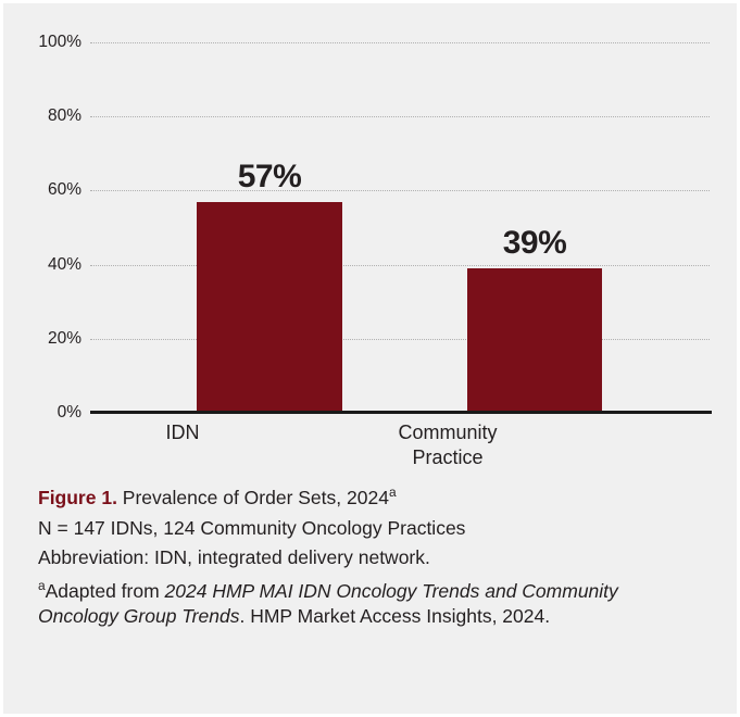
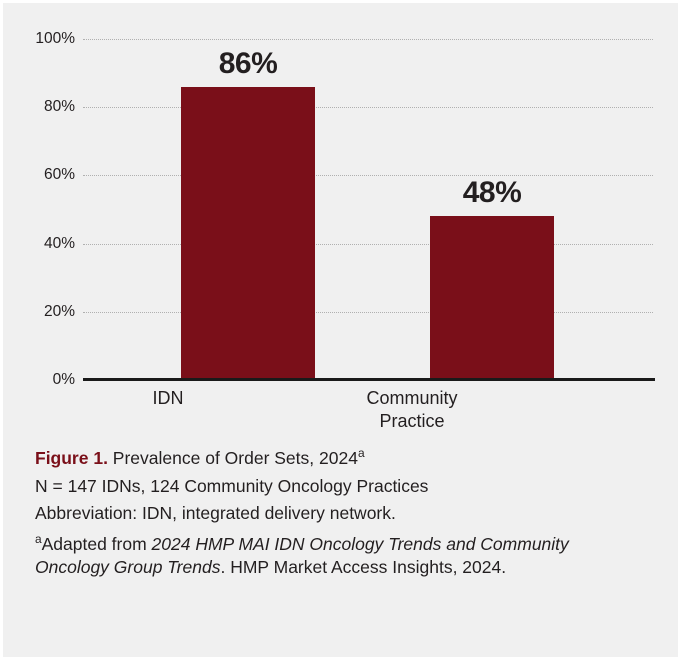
IDN: 57% -> 86%
Community Practice: 39% -> 48%
